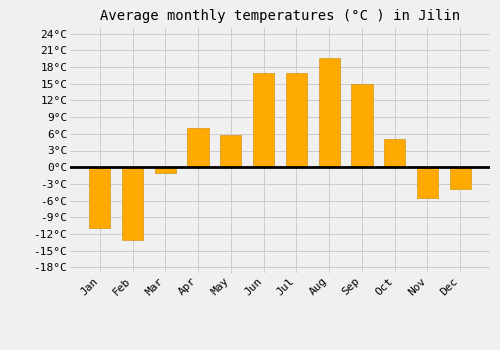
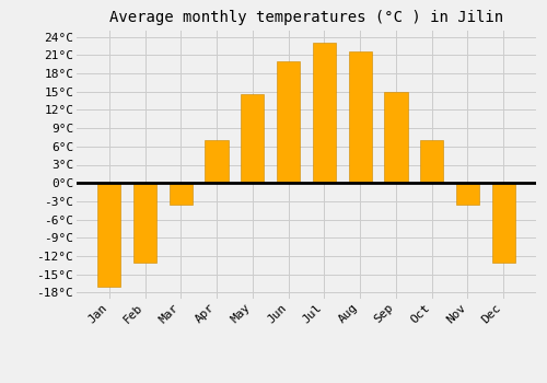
Jan: -11.0°C -> -17.0°C
Mar: -1.0°C -> -3.5°C
May: 5.8°C -> 14.5°C
Jun: 17.0°C -> 20.0°C
Jul: 17.0°C -> 23.0°C
Aug: 19.6°C -> 21.5°C
Oct: 5.0°C -> 7.0°C
Nov: -5.6°C -> -3.5°C
Dec: -4.0°C -> -13.0°C
